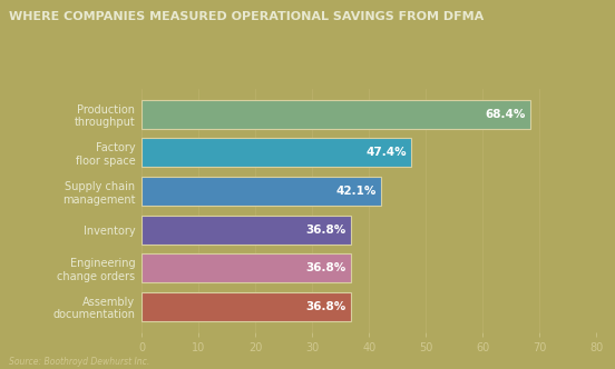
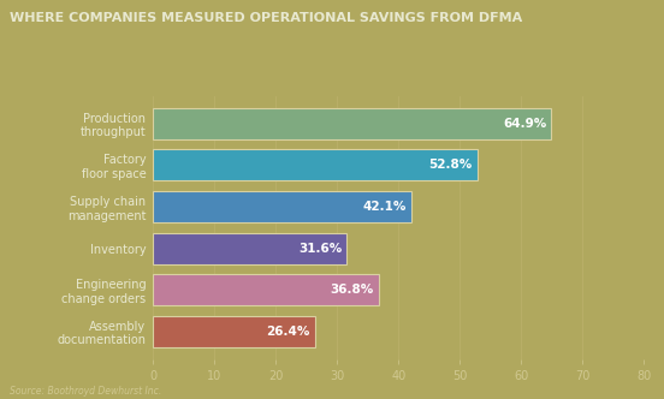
Production throughput: 68.4% -> 64.9%
Factory floor space: 47.4% -> 52.8%
Inventory: 36.8% -> 31.6%
Assembly documentation: 36.8% -> 26.4%
